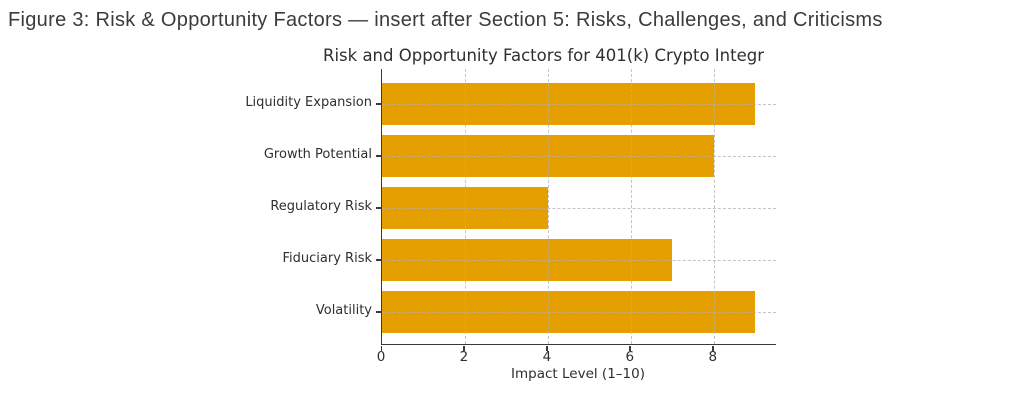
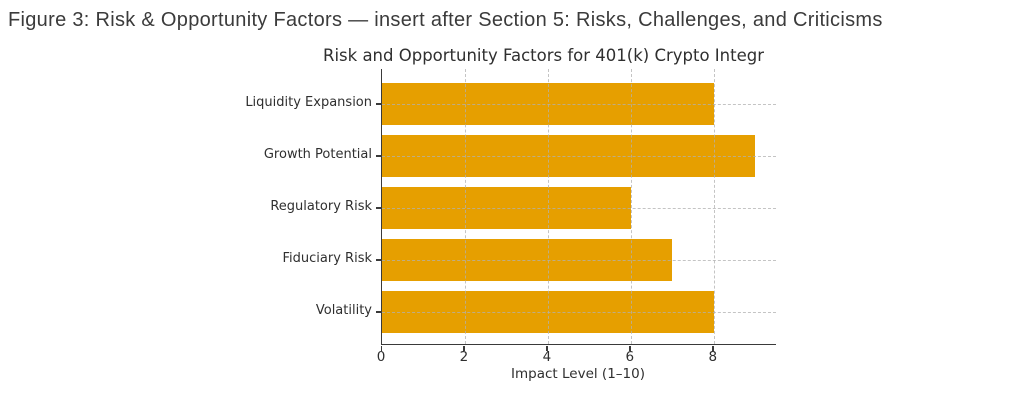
Liquidity Expansion: 9 -> 8
Growth Potential: 8 -> 9
Regulatory Risk: 4 -> 6
Volatility: 9 -> 8
